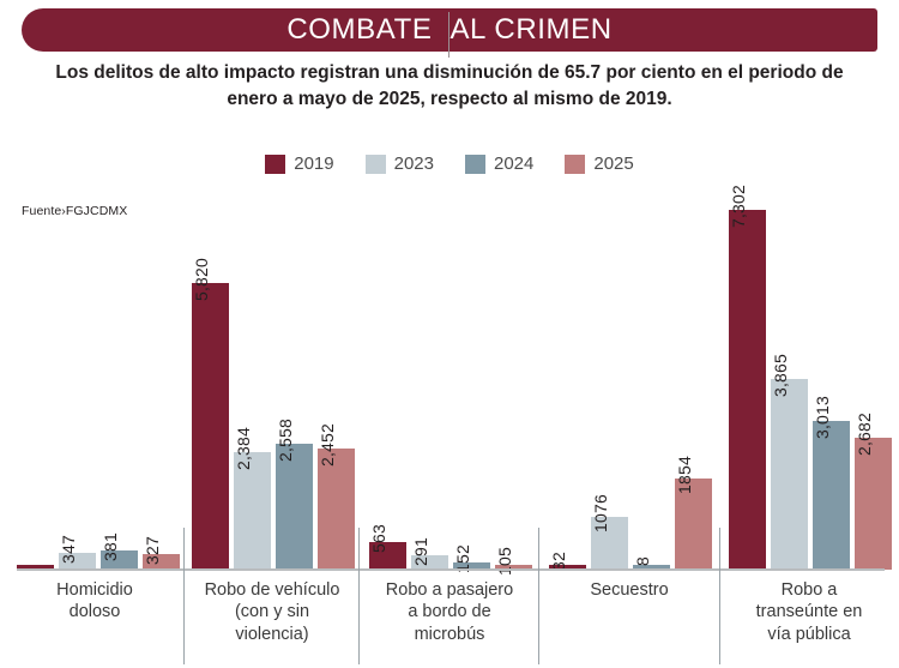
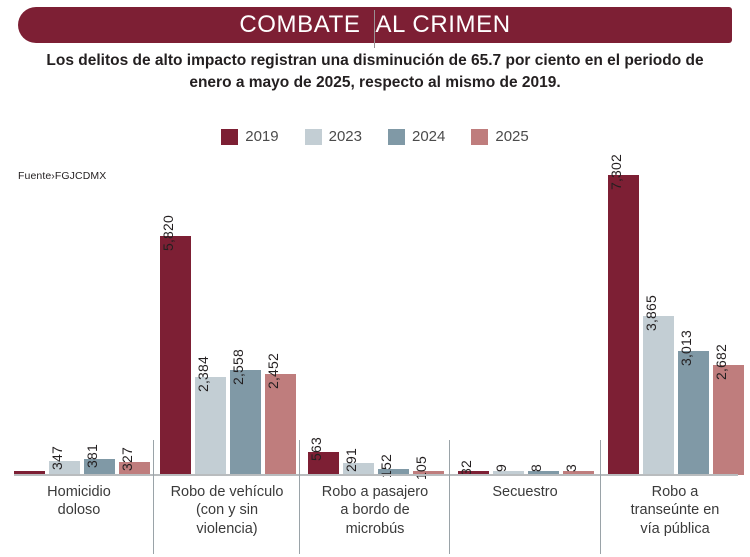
2023/Secuestro: 1076 -> 9
2025/Secuestro: 1854 -> 3
